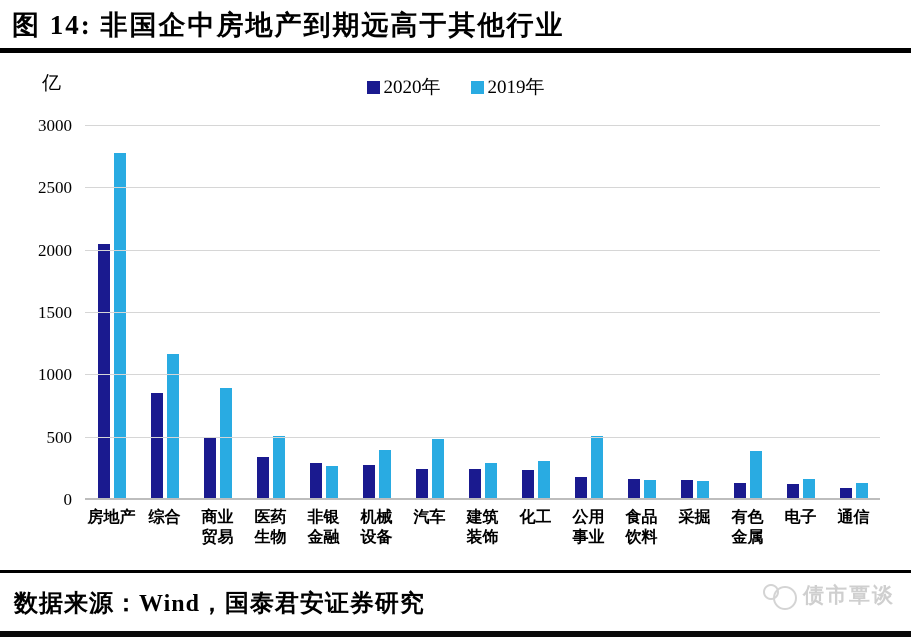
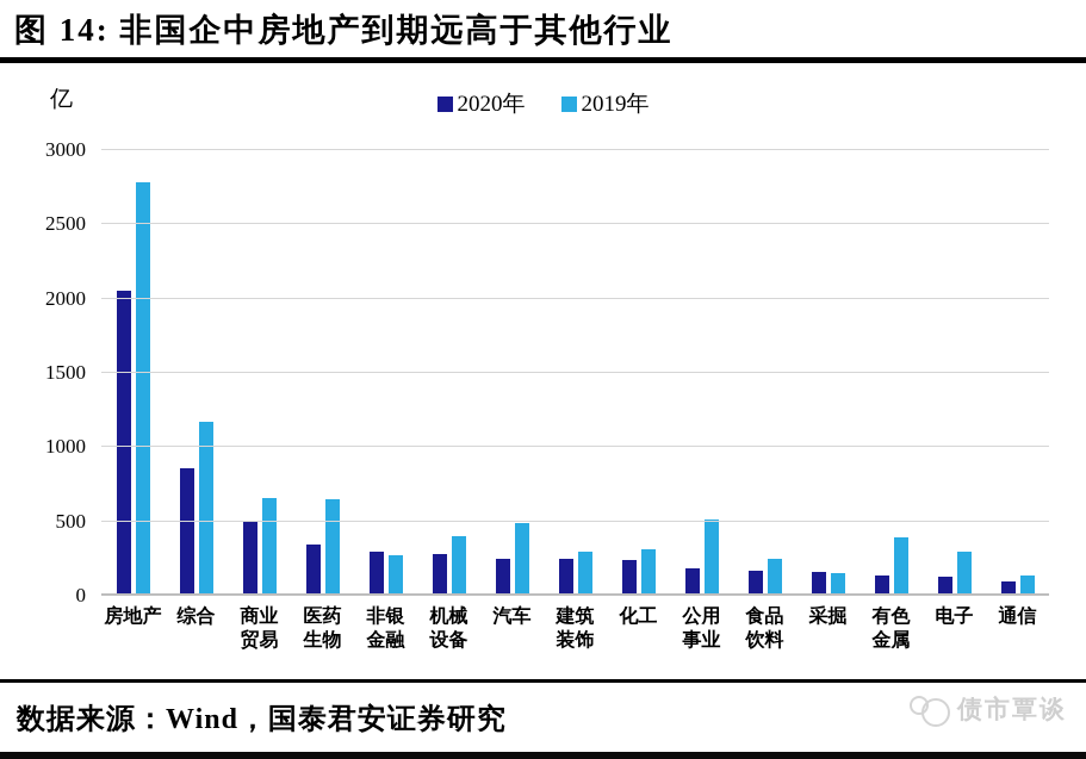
2019年/商业贸易: 900 -> 660
2019年/医药生物: 510 -> 650
2019年/食品饮料: 160 -> 250
2019年/电子: 170 -> 300
